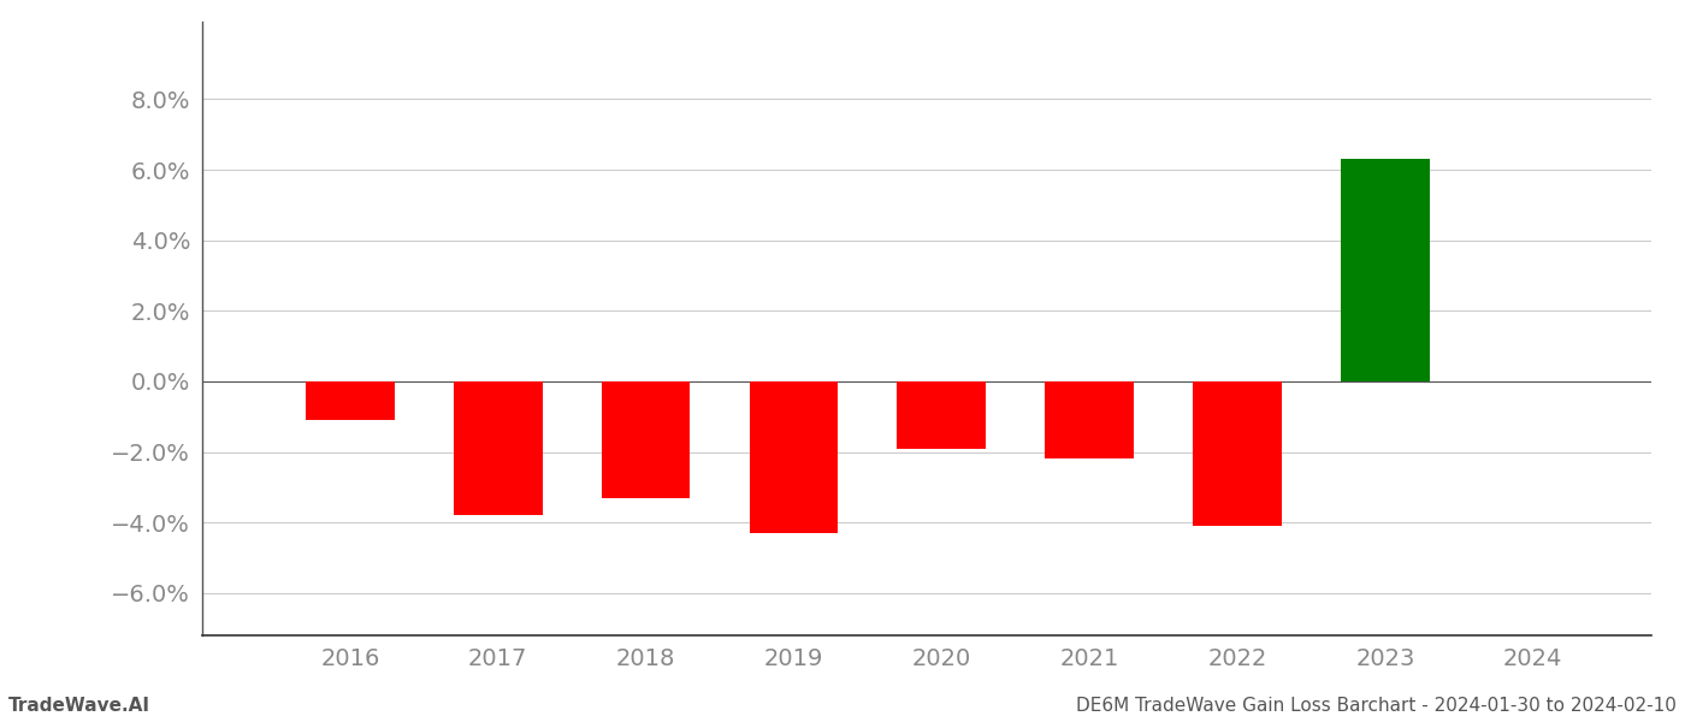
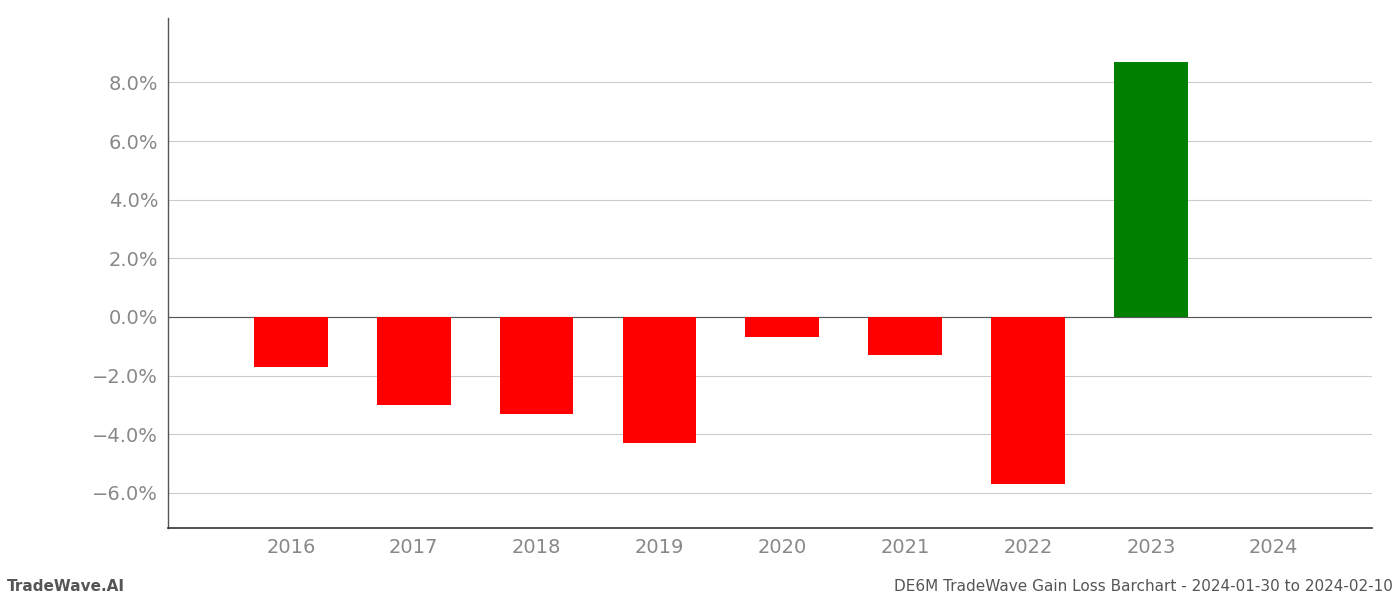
2016: -1.1% -> -1.7%
2017: -3.8% -> -3.0%
2020: -1.9% -> -0.7%
2021: -2.2% -> -1.3%
2022: -4.1% -> -5.7%
2023: 6.3% -> 8.7%
